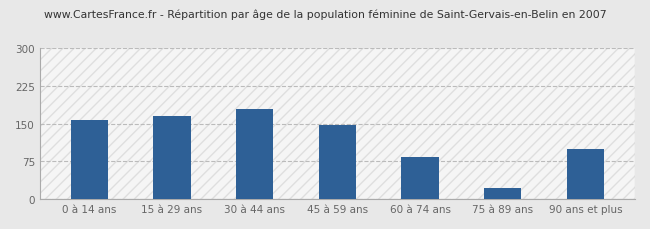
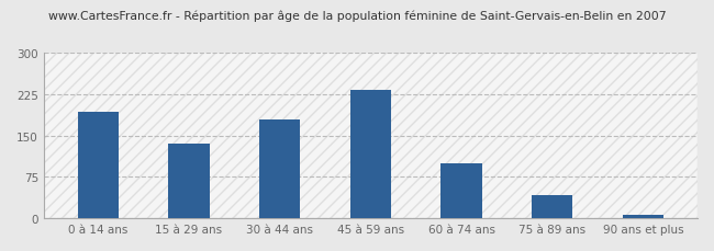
0 à 14 ans: 156 -> 193
15 à 29 ans: 164 -> 135
45 à 59 ans: 148 -> 233
60 à 74 ans: 84 -> 100
75 à 89 ans: 22 -> 42
90 ans et plus: 100 -> 7
